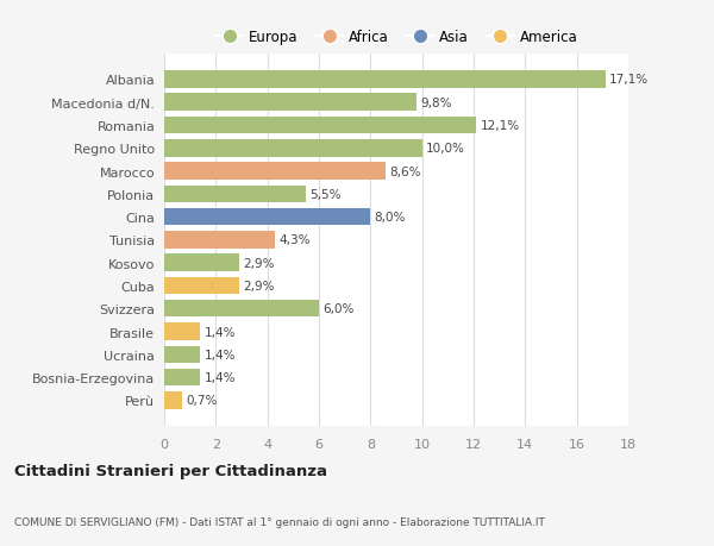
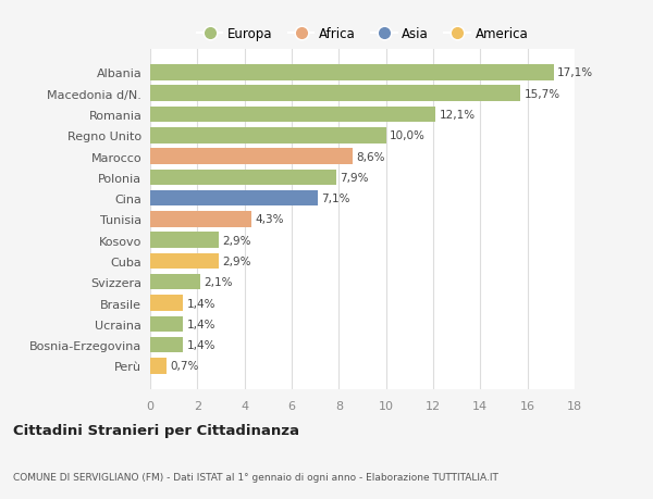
Macedonia d/N.: 9,8% -> 15,7%
Polonia: 5,5% -> 7,9%
Cina: 8,0% -> 7,1%
Svizzera: 6,0% -> 2,1%
